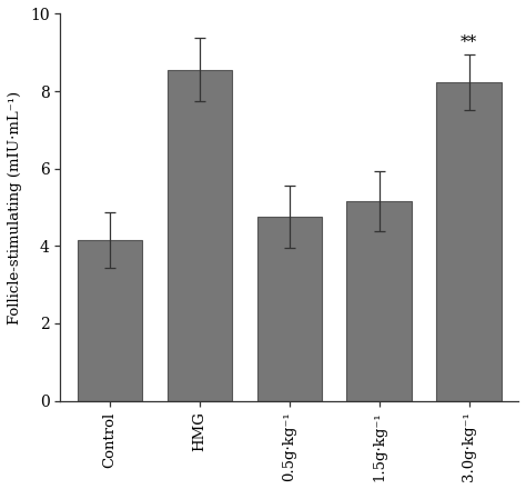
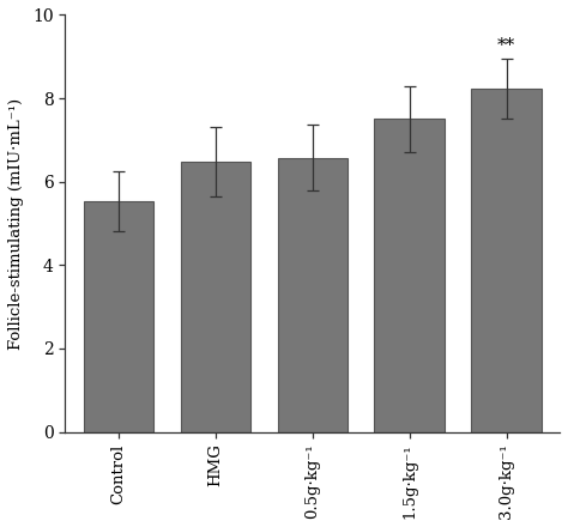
Control: 4.15 -> 5.52
HMG: 8.55 -> 6.48
0.5g·kg⁻¹: 4.75 -> 6.58
1.5g·kg⁻¹: 5.15 -> 7.50
